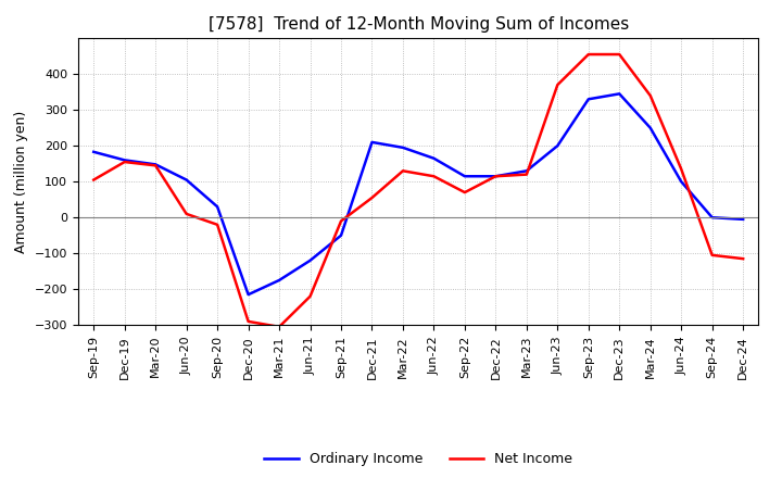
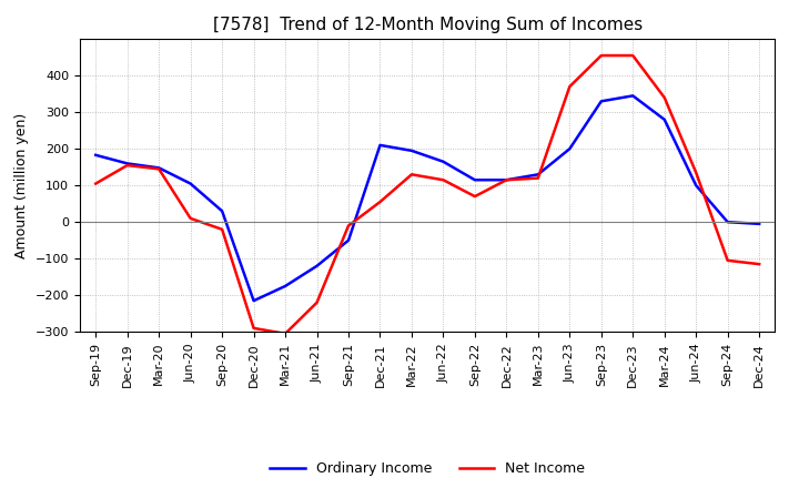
Ordinary Income/Mar-24: 250 -> 280
